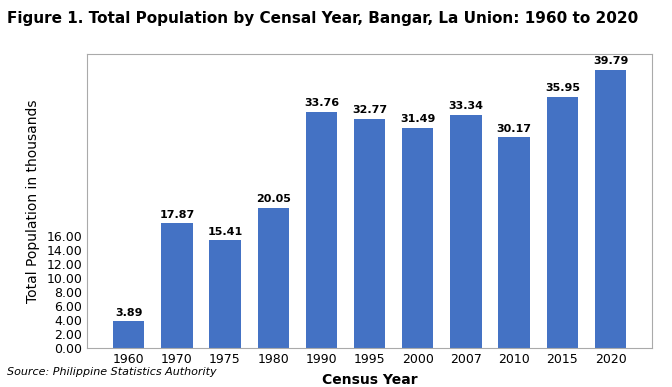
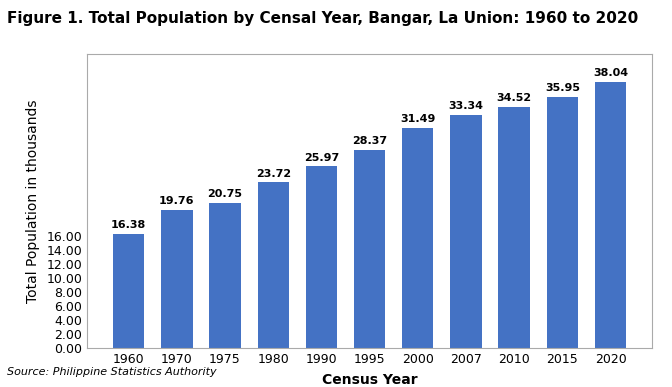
1960: 3.89 -> 16.38
1970: 17.87 -> 19.76
1975: 15.41 -> 20.75
1980: 20.05 -> 23.72
1990: 33.76 -> 25.97
1995: 32.77 -> 28.37
2010: 30.17 -> 34.52
2020: 39.79 -> 38.04
